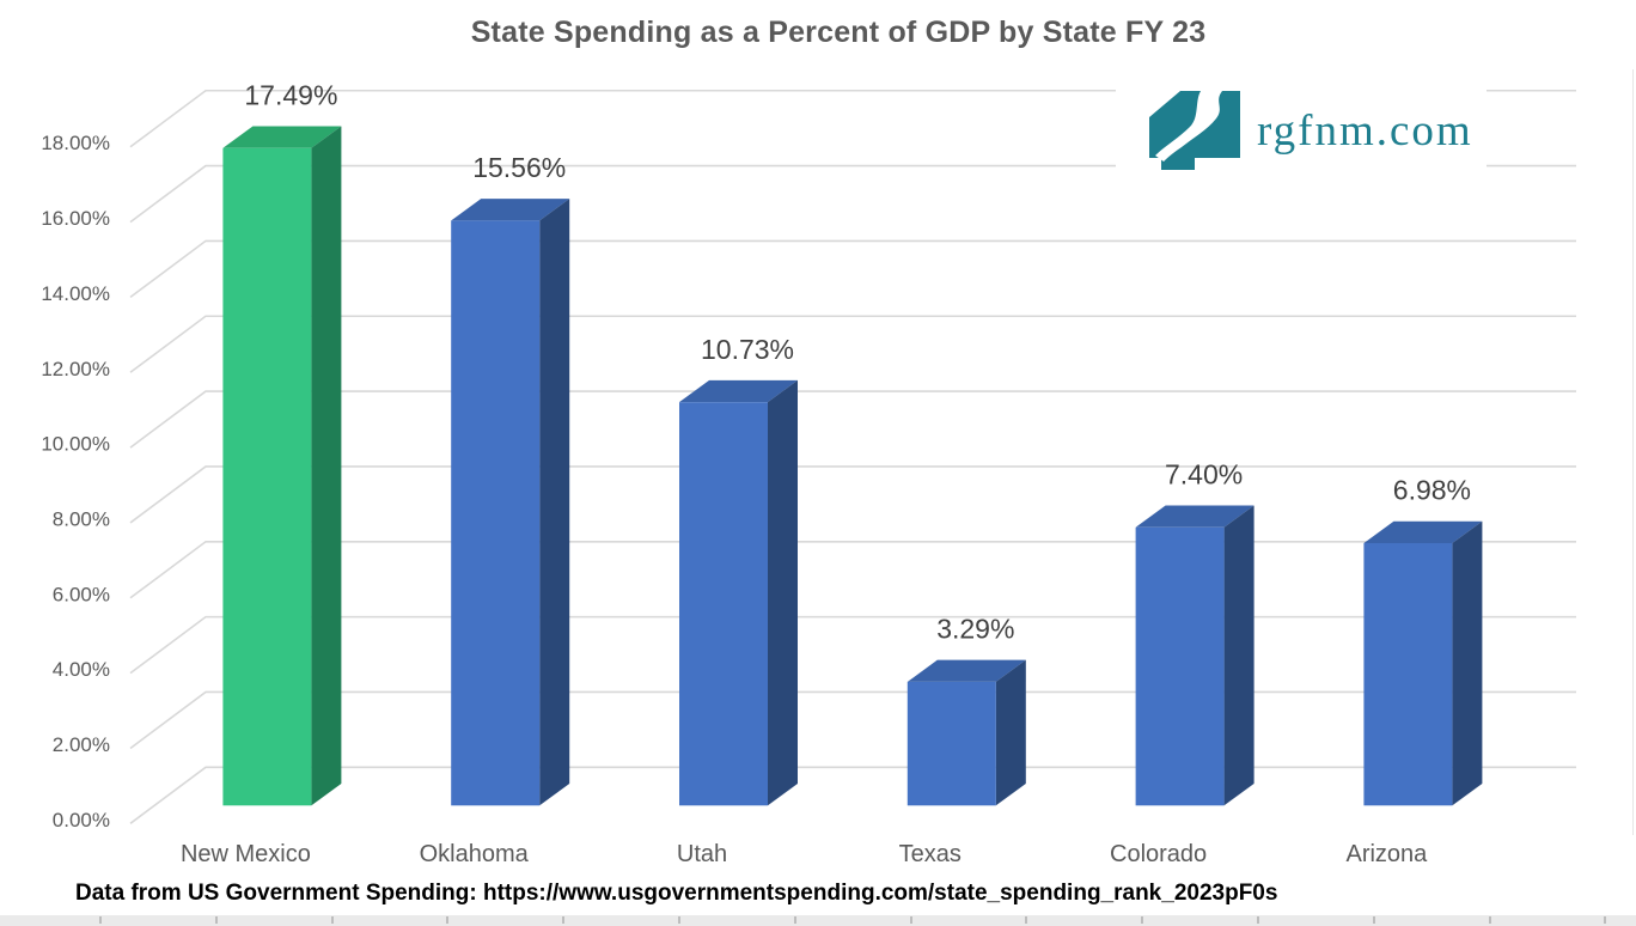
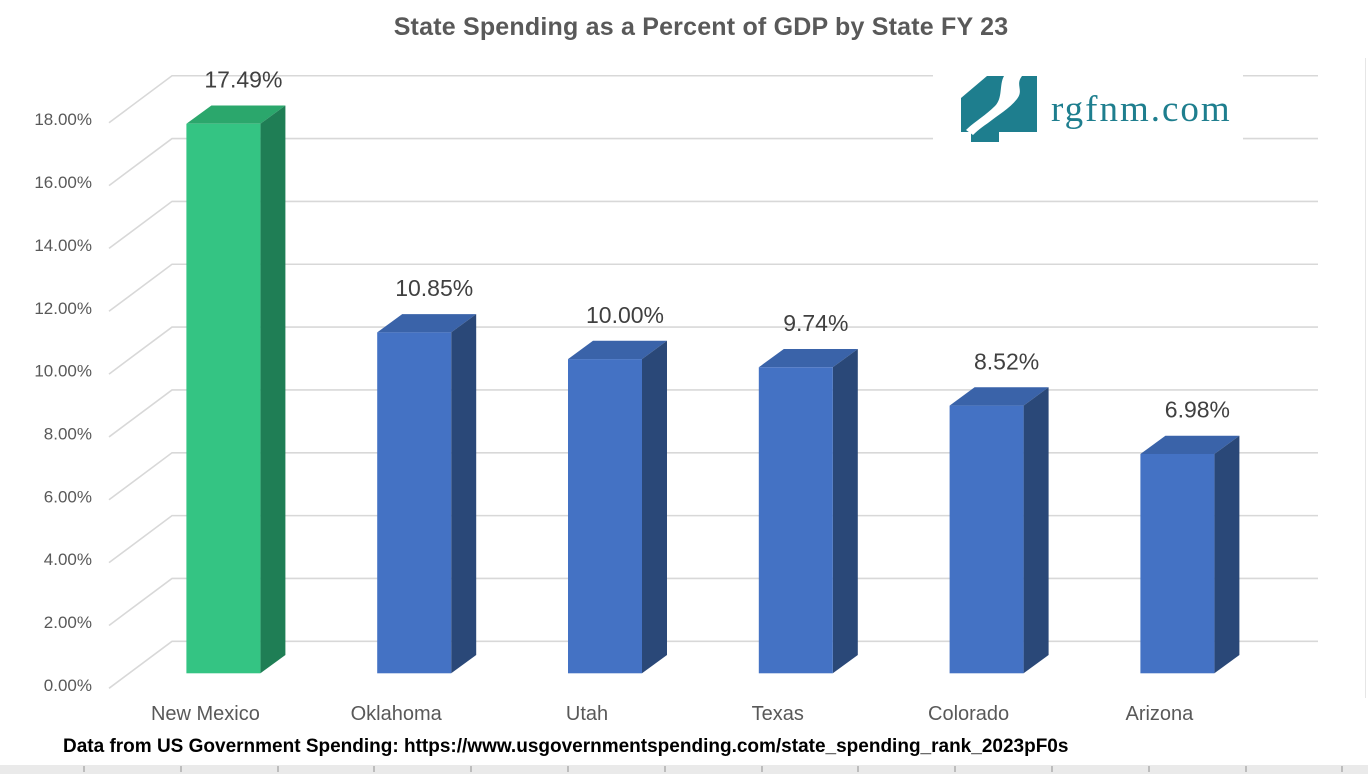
Oklahoma: 15.56% -> 10.85%
Utah: 10.73% -> 10.00%
Texas: 3.29% -> 9.74%
Colorado: 7.40% -> 8.52%
